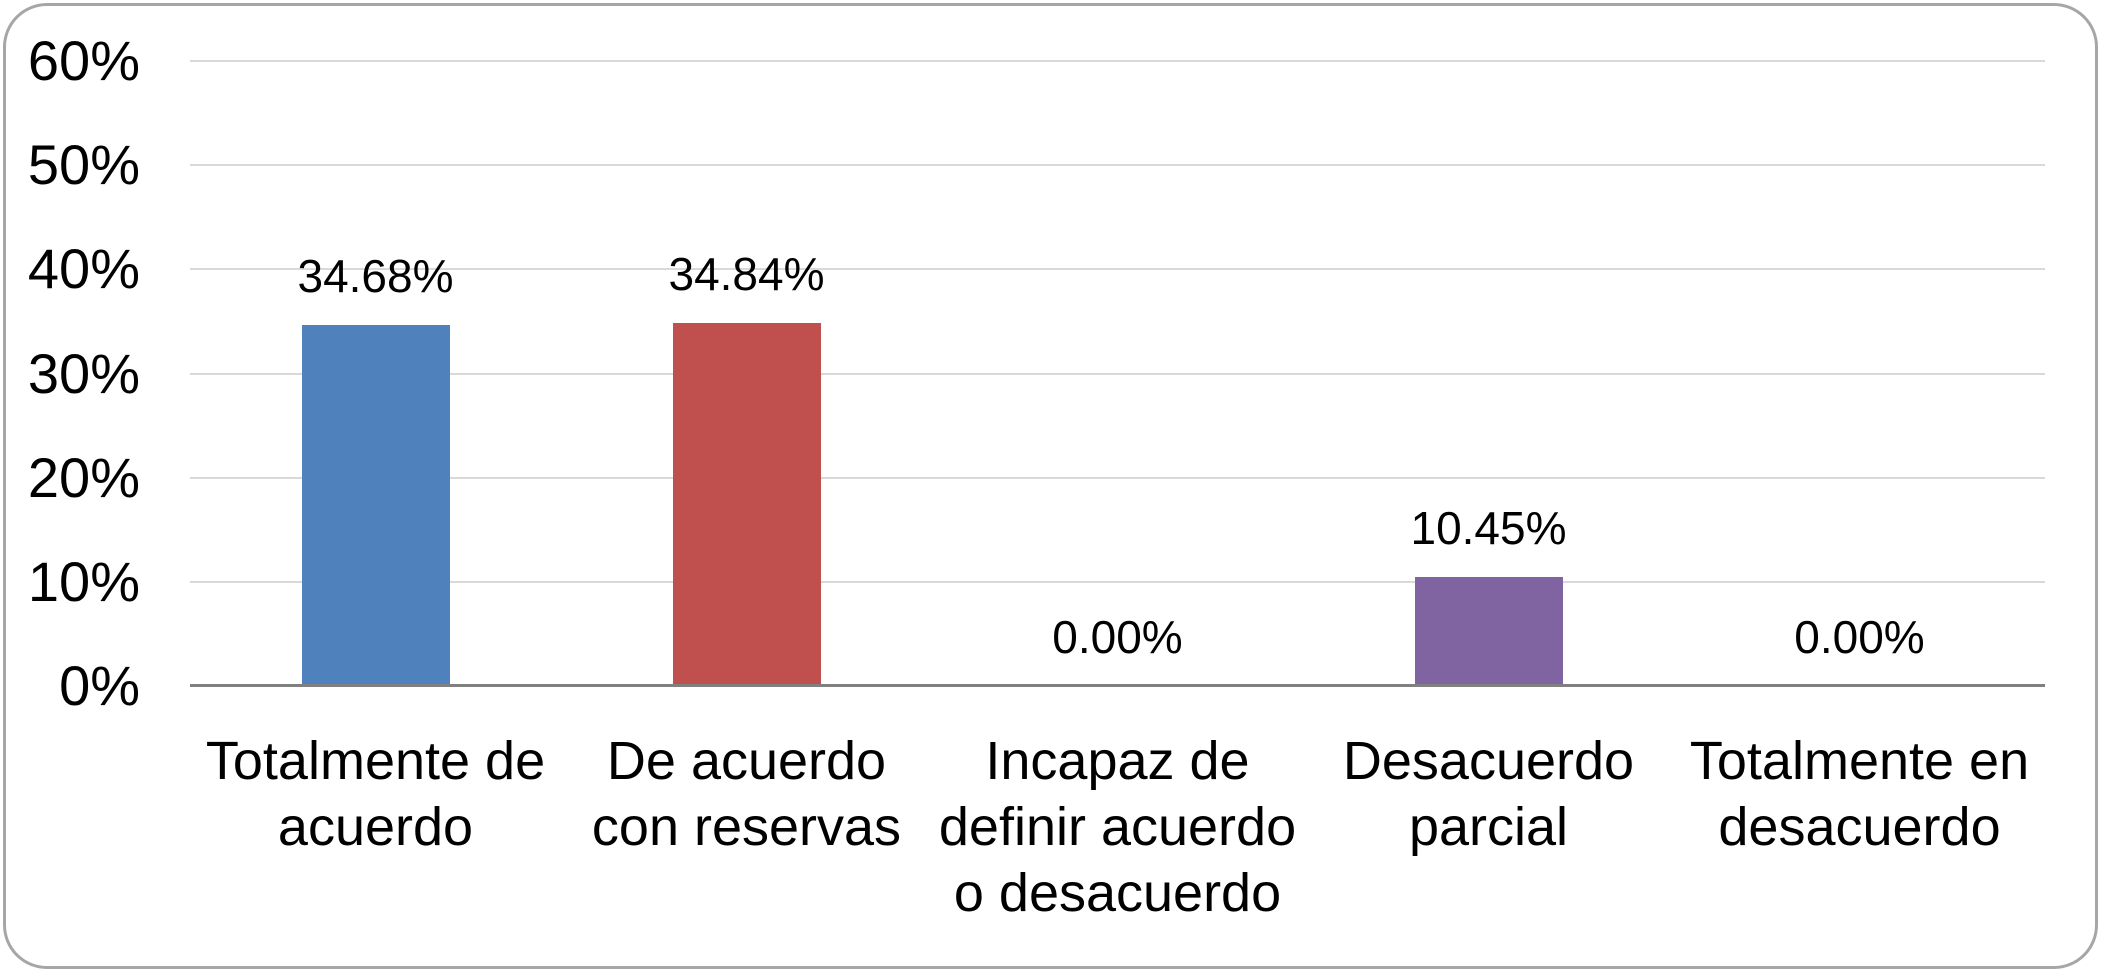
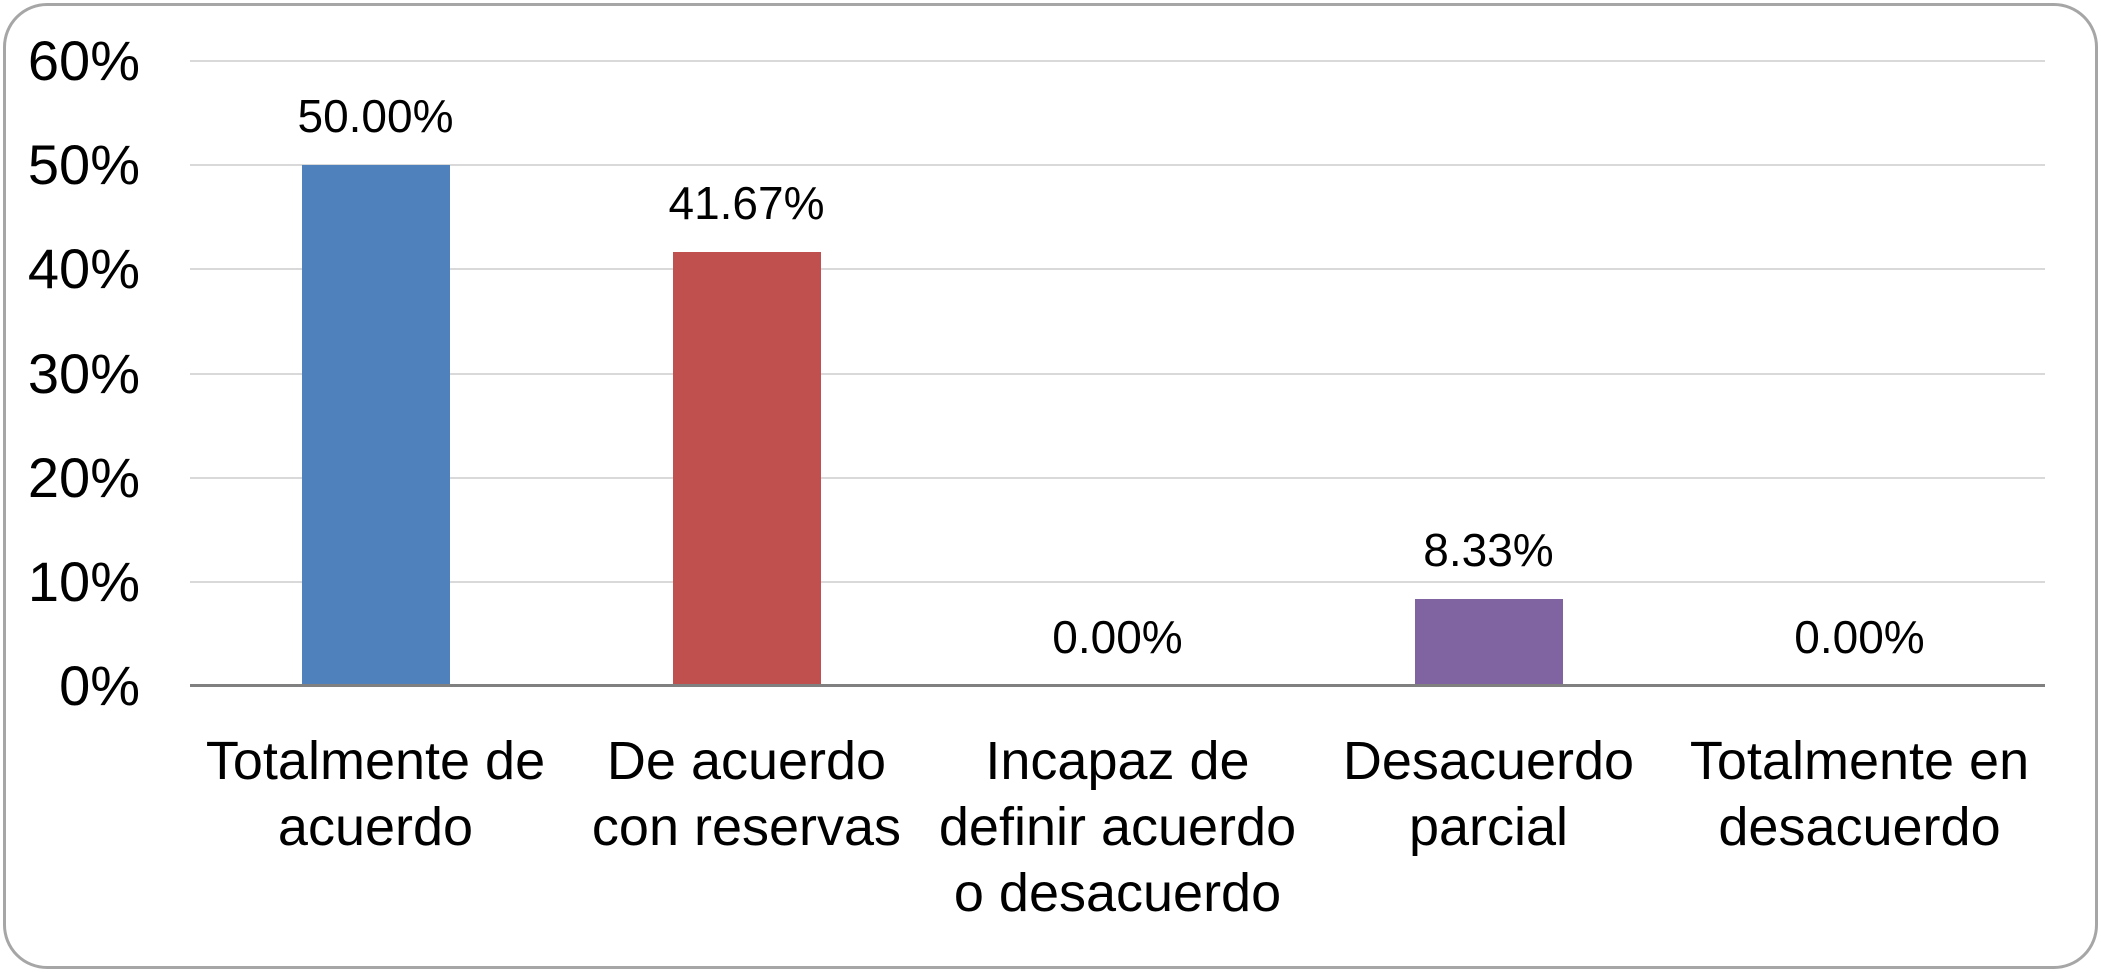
Totalmente de acuerdo: 34.68% -> 50.00%
De acuerdo con reservas: 34.84% -> 41.67%
Desacuerdo parcial: 10.45% -> 8.33%
